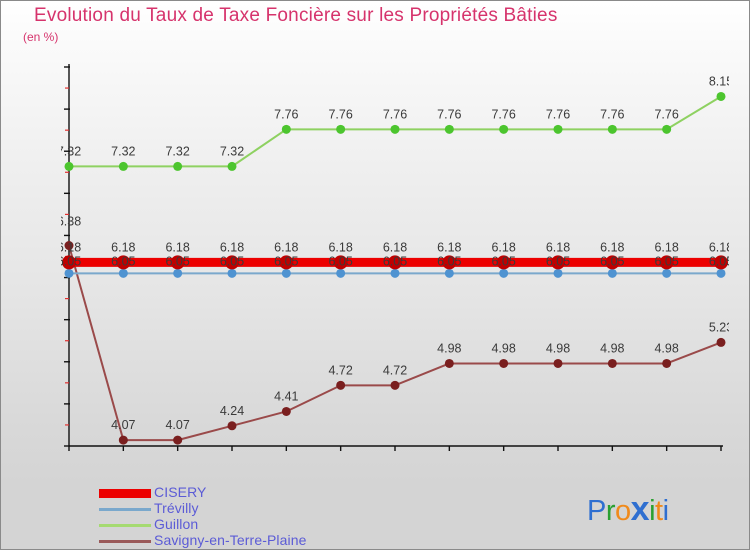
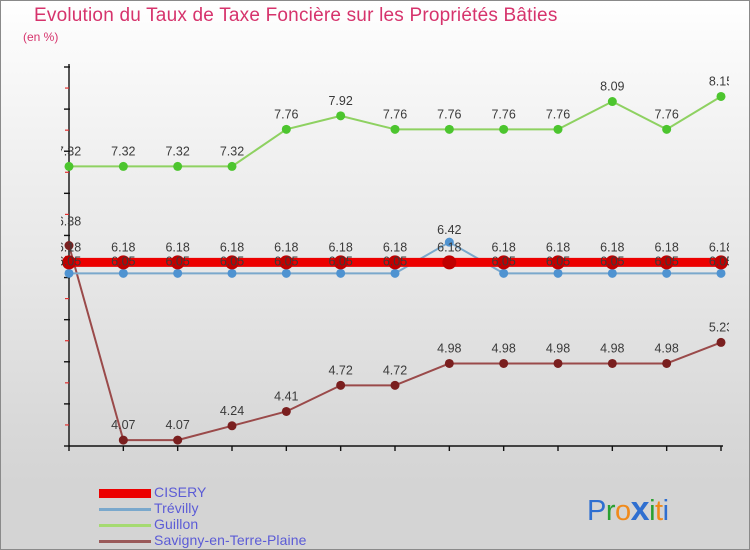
Guillon/2005: 7.76 -> 7.92
Trévilly/2007: 6.05 -> 6.42
Guillon/2010: 7.76 -> 8.09
